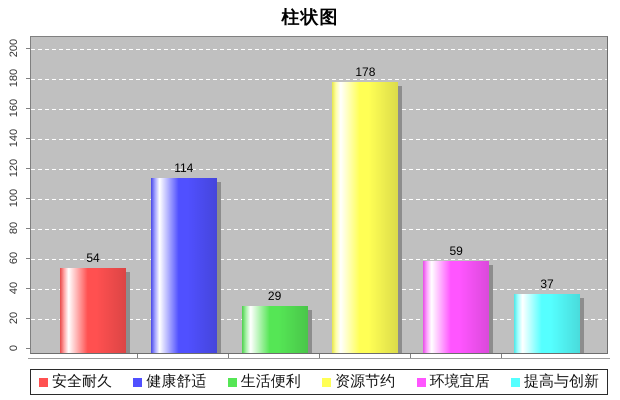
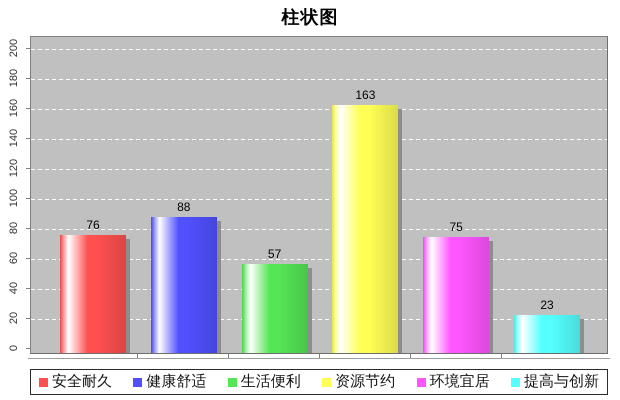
安全耐久: 54 -> 76
健康舒适: 114 -> 88
生活便利: 29 -> 57
资源节约: 178 -> 163
环境宜居: 59 -> 75
提高与创新: 37 -> 23
